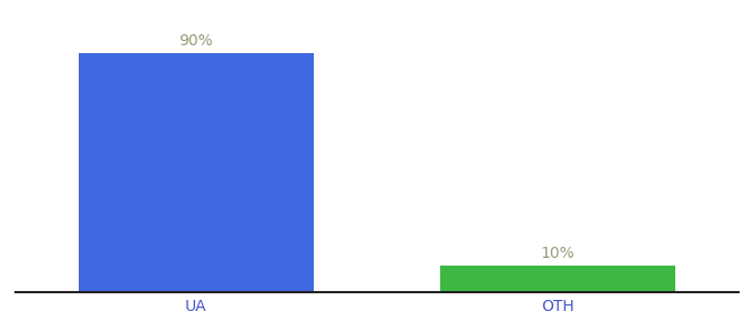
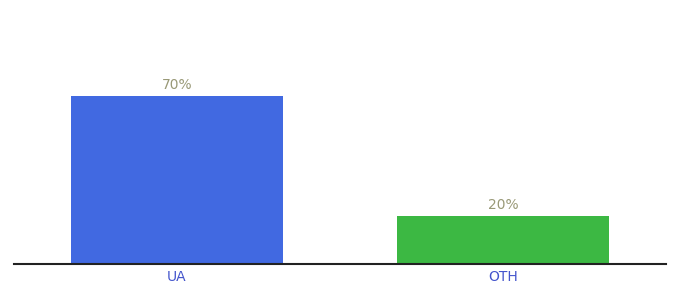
UA: 90% -> 70%
OTH: 10% -> 20%
